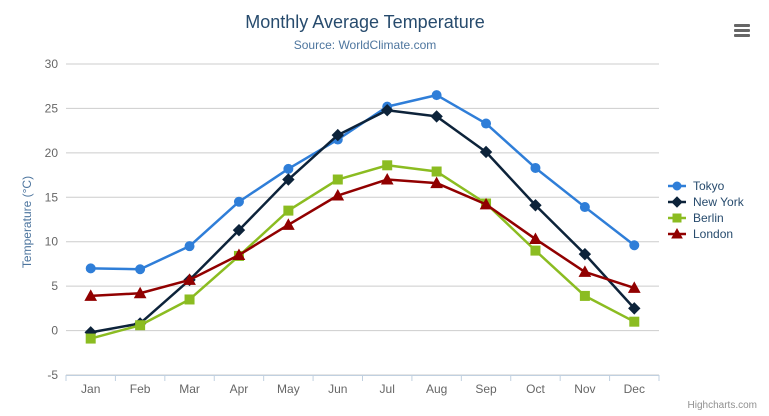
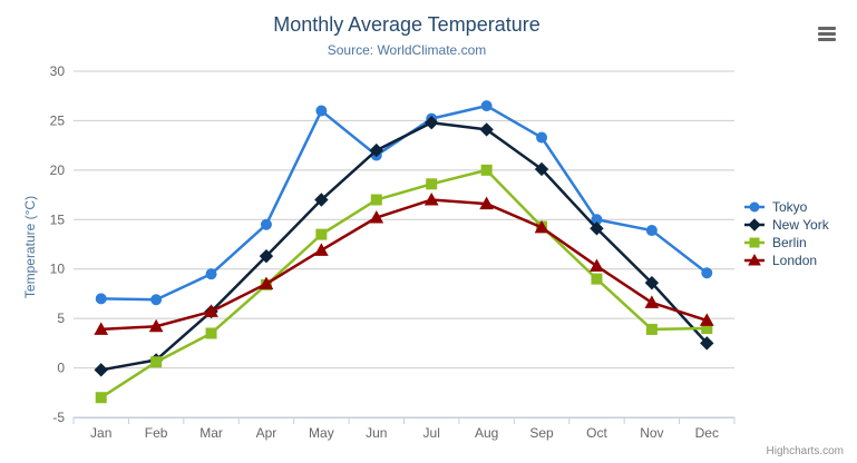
Berlin/Jan: -1 -> -3
Tokyo/May: 18 -> 26
Berlin/Aug: 18 -> 20
Tokyo/Oct: 18 -> 15
Berlin/Dec: 1 -> 4
